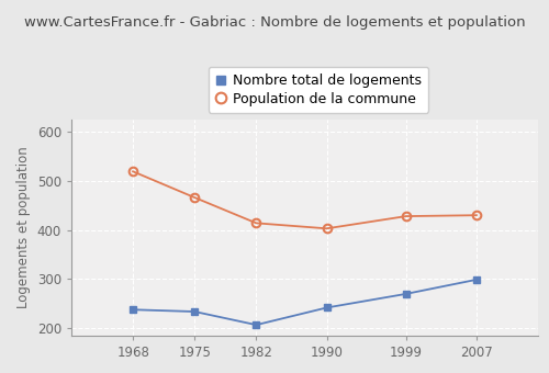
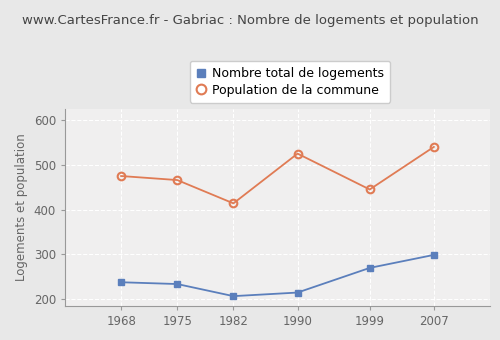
Population de la commune/1968: 519 -> 475
Nombre total de logements/1990: 242 -> 215
Population de la commune/1990: 403 -> 525
Population de la commune/1999: 428 -> 445
Population de la commune/2007: 430 -> 540
